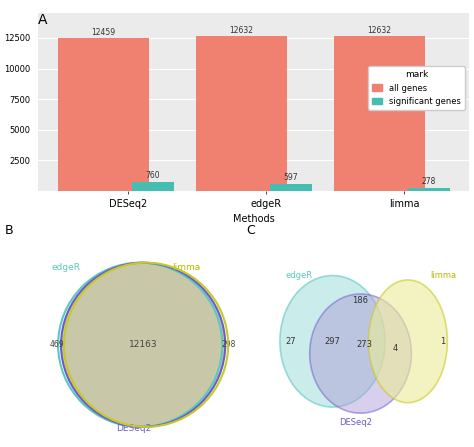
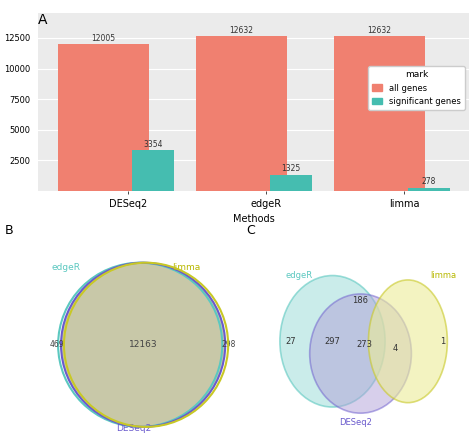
all genes/DESeq2: 12459 -> 12005
significant genes/DESeq2: 760 -> 3354
significant genes/edgeR: 597 -> 1325
